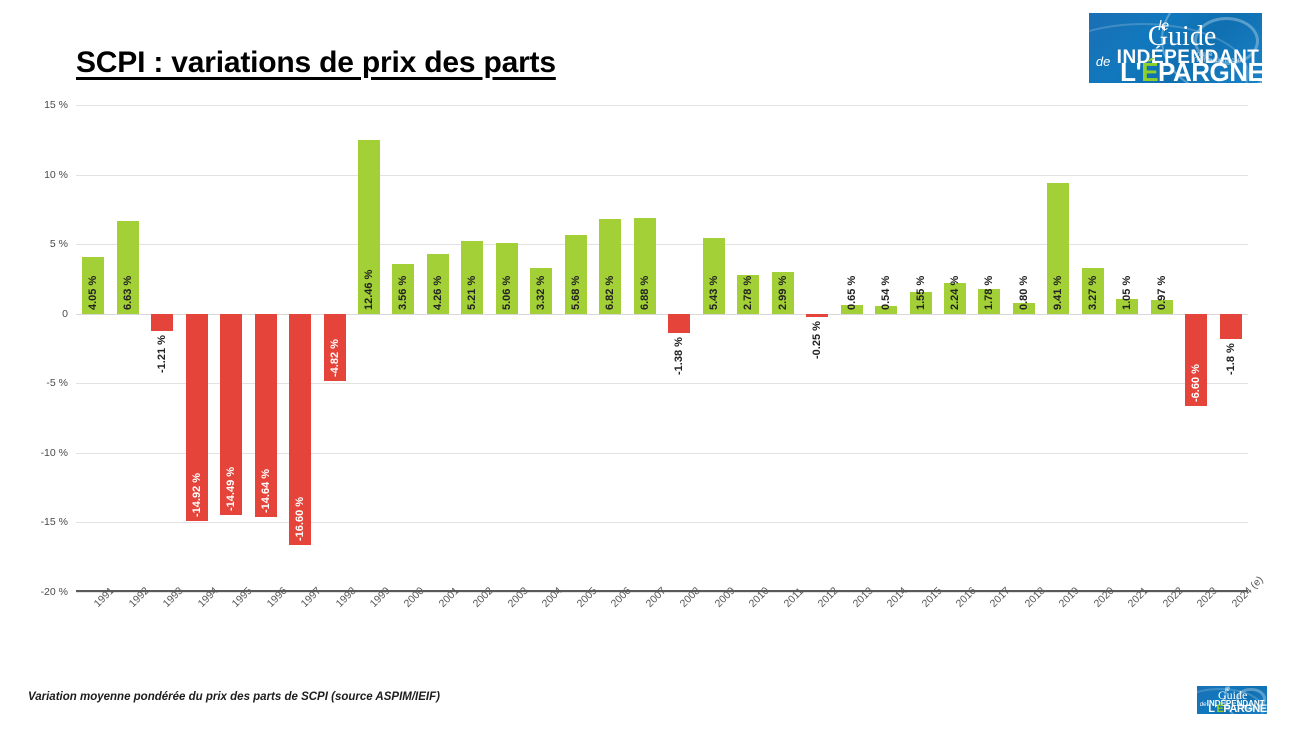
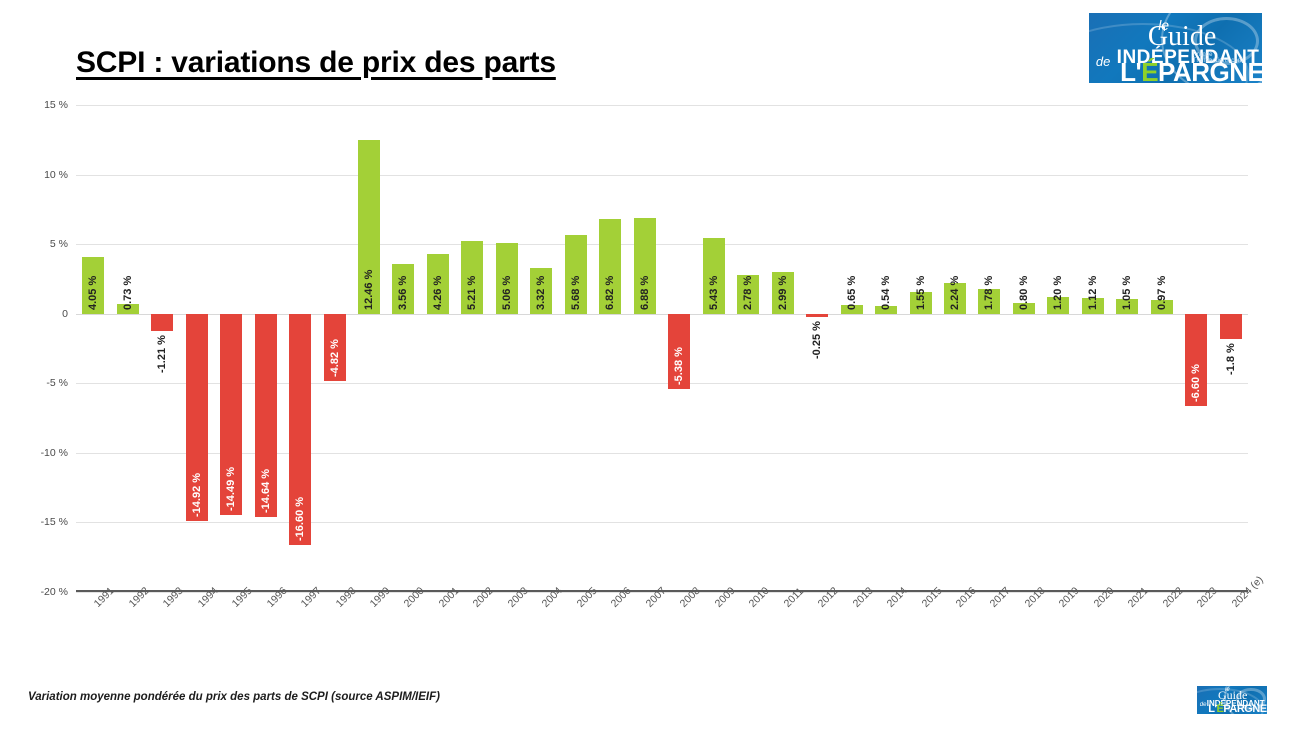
1992: 6.63 -> 0.73
2008: -1.38 -> -5.38
2019: 9.41 -> 1.20
2020: 3.27 -> 1.12
